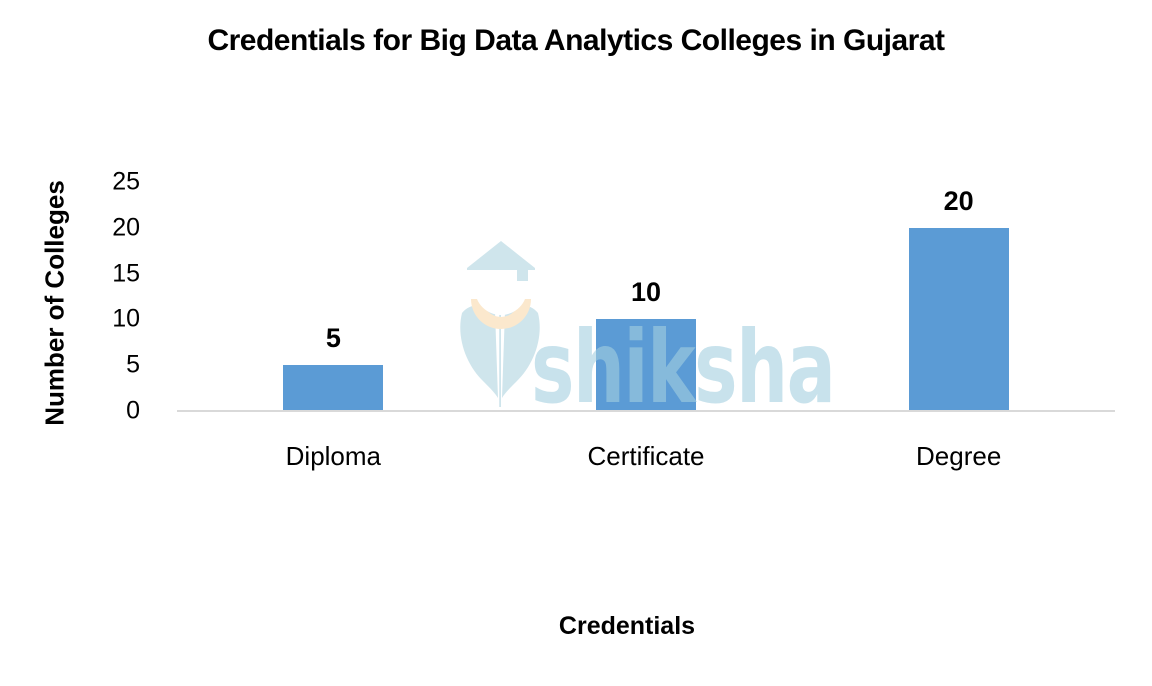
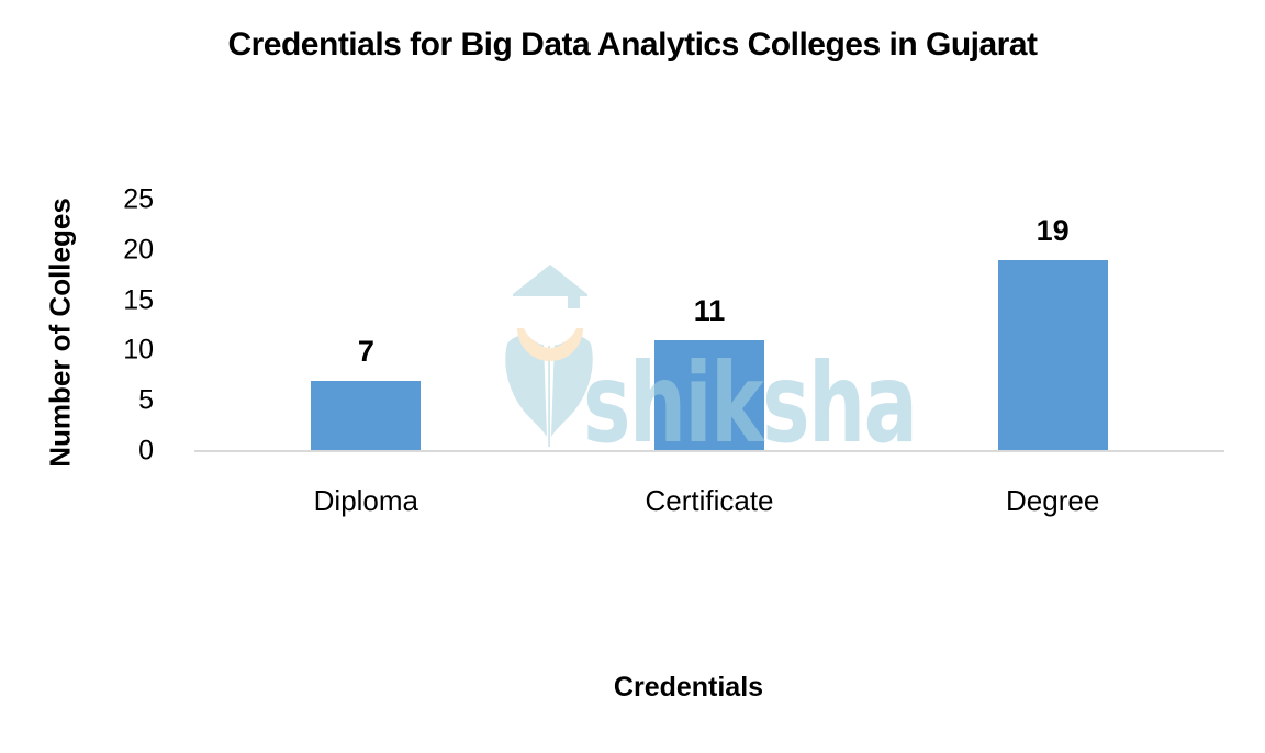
Diploma: 5 -> 7
Certificate: 10 -> 11
Degree: 20 -> 19
